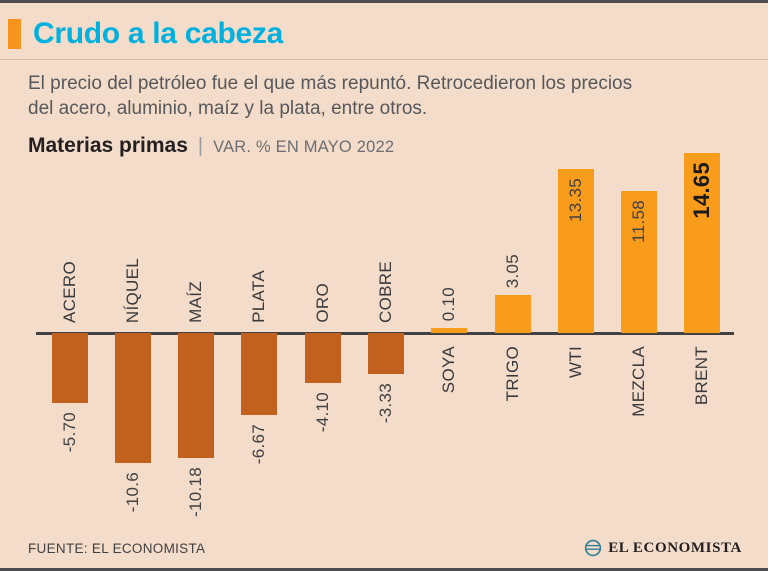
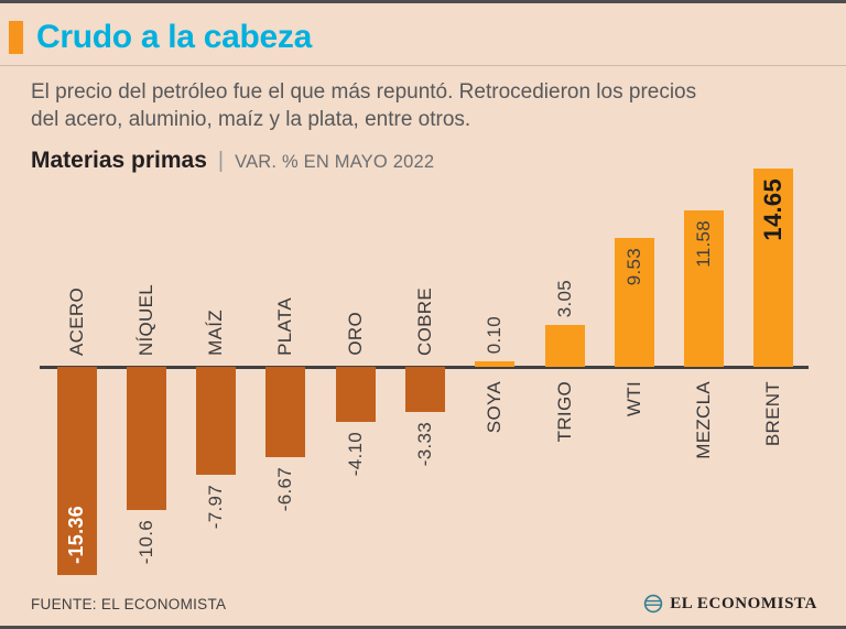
ACERO: -5.70 -> -15.36
MAÍZ: -10.18 -> -7.97
WTI: 13.35 -> 9.53
